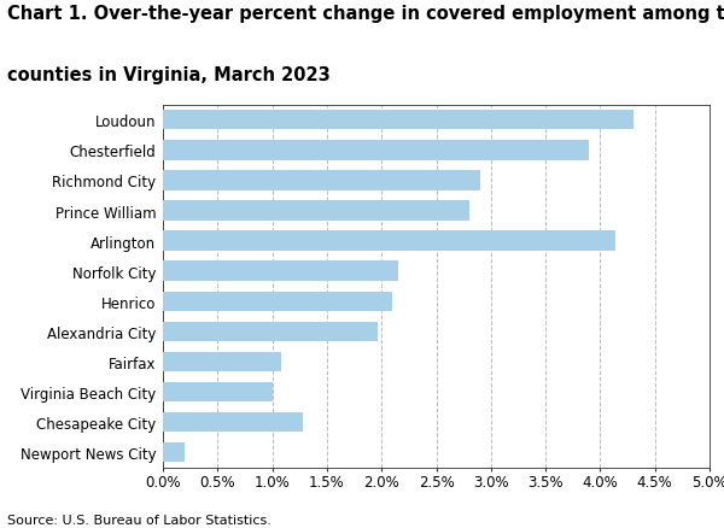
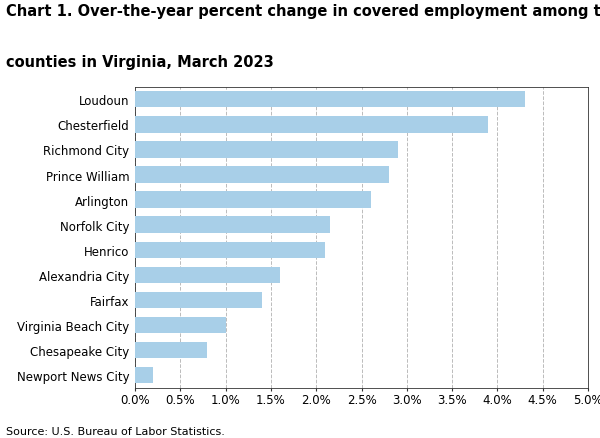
Arlington: 4.14% -> 2.60%
Alexandria City: 1.96% -> 1.60%
Fairfax: 1.08% -> 1.40%
Chesapeake City: 1.28% -> 0.80%
